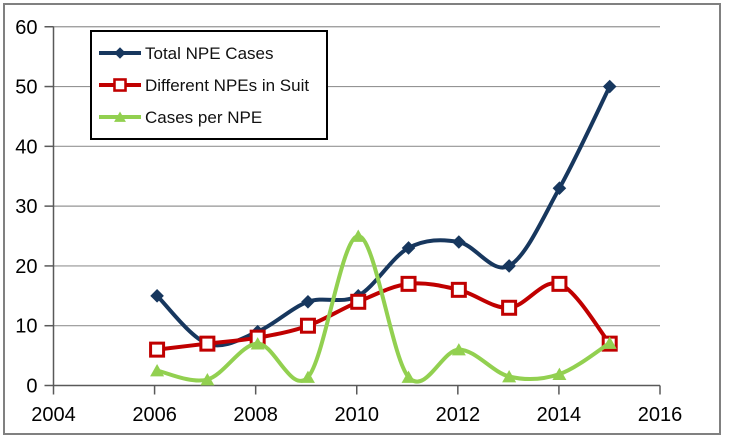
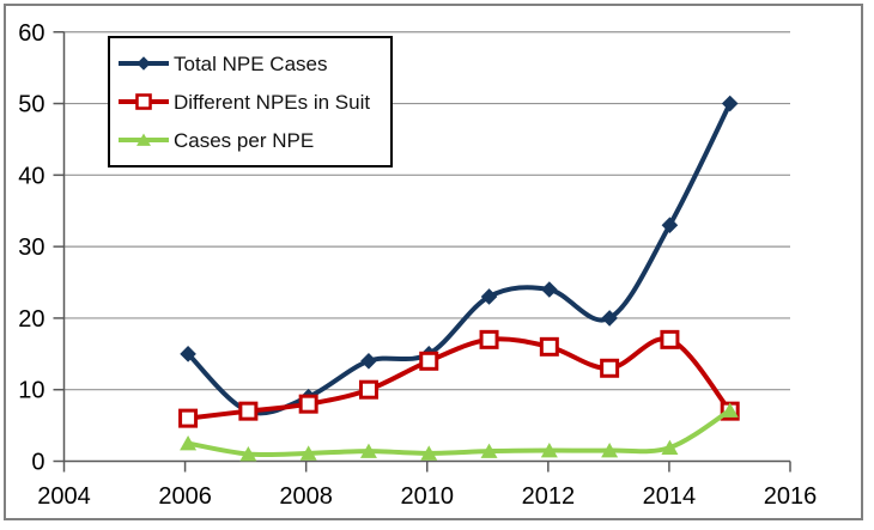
Cases per NPE/2008: 7 -> 1
Cases per NPE/2010: 25 -> 1
Cases per NPE/2012: 6 -> 2
